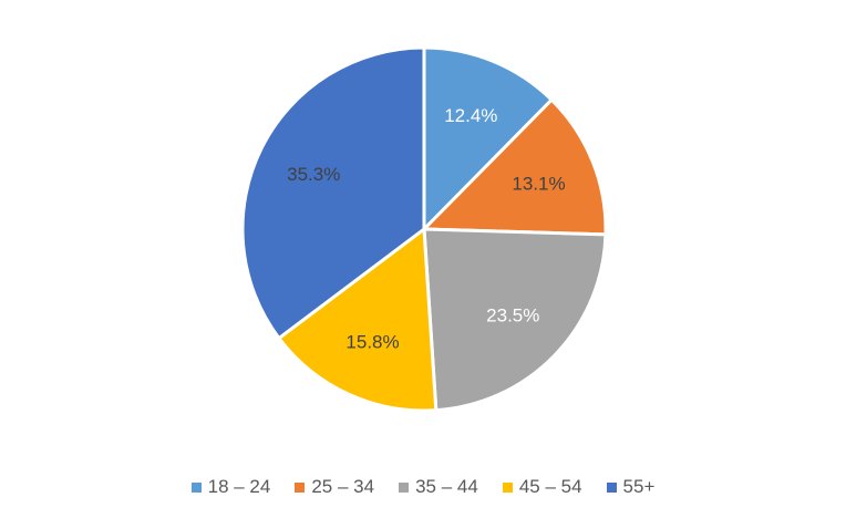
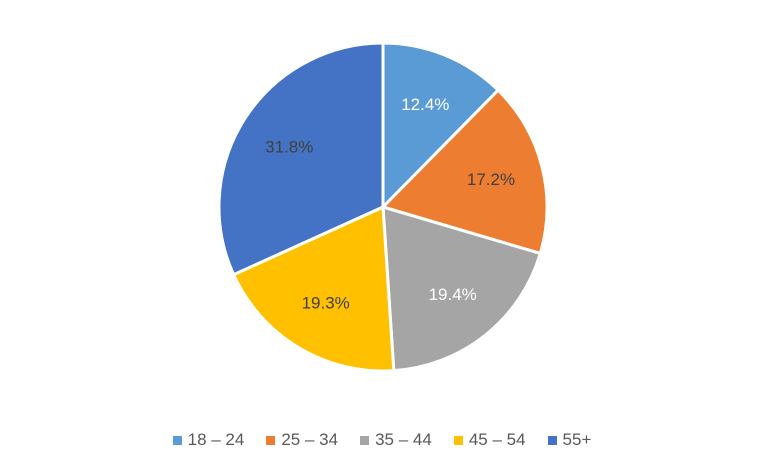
25 – 34: 13.1% -> 17.2%
35 – 44: 23.5% -> 19.4%
45 – 54: 15.8% -> 19.3%
55+: 35.3% -> 31.8%
